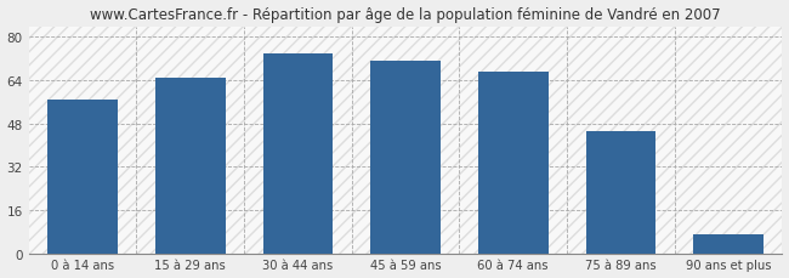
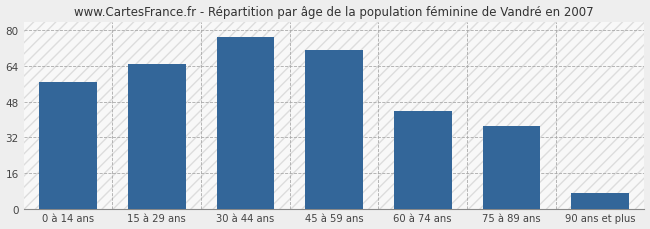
30 à 44 ans: 74 -> 77
60 à 74 ans: 67 -> 44
75 à 89 ans: 45 -> 37
